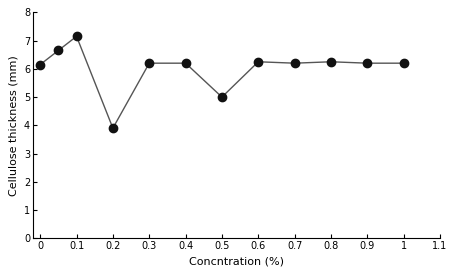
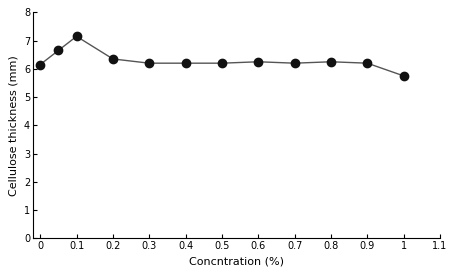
0.2: 3.90 -> 6.35
0.5: 5.00 -> 6.20
1: 6.20 -> 5.75
